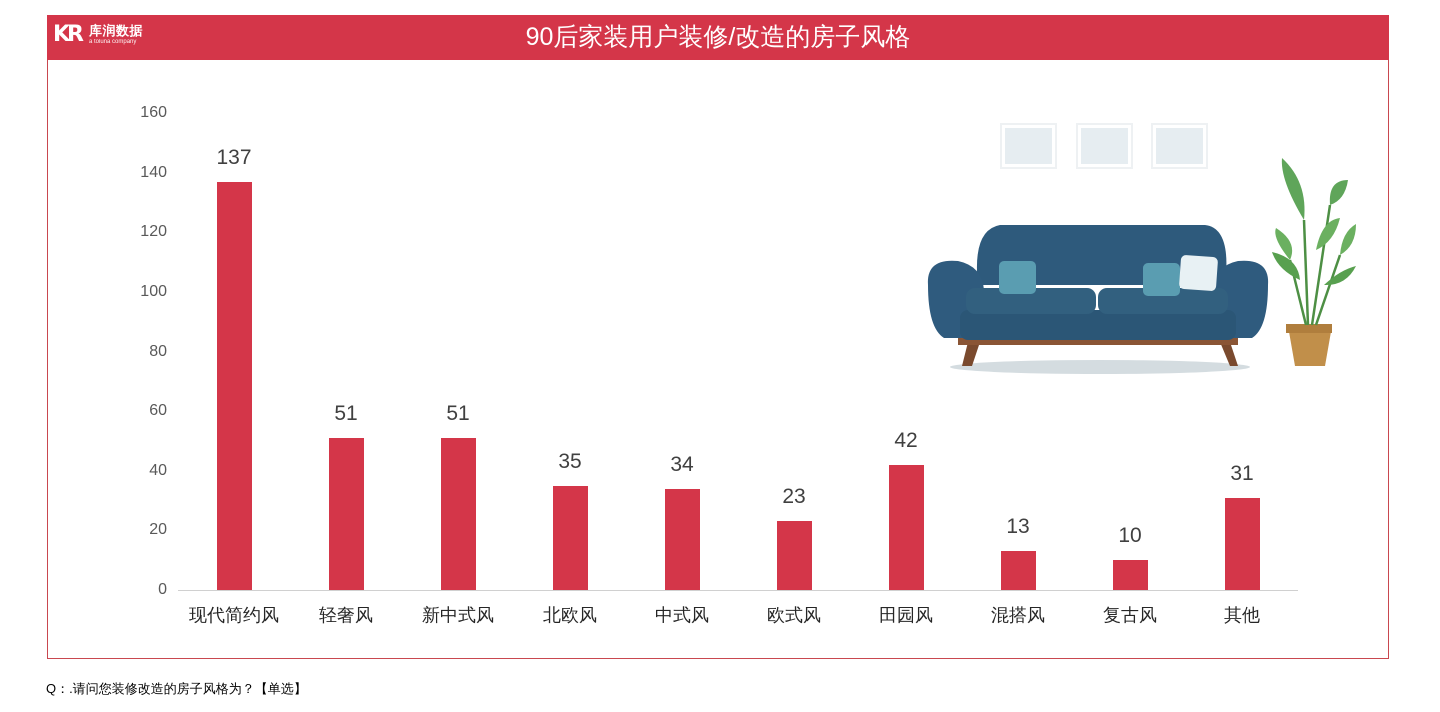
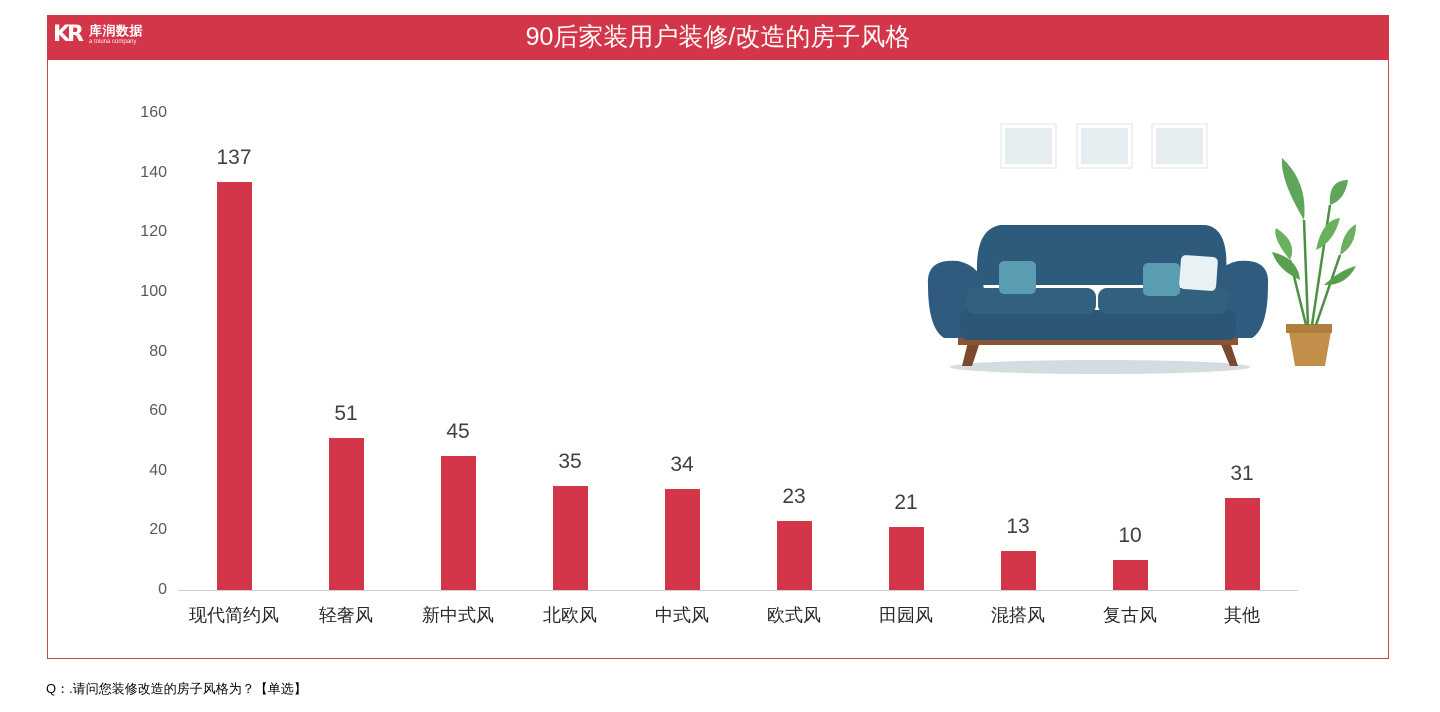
新中式风: 51 -> 45
田园风: 42 -> 21
